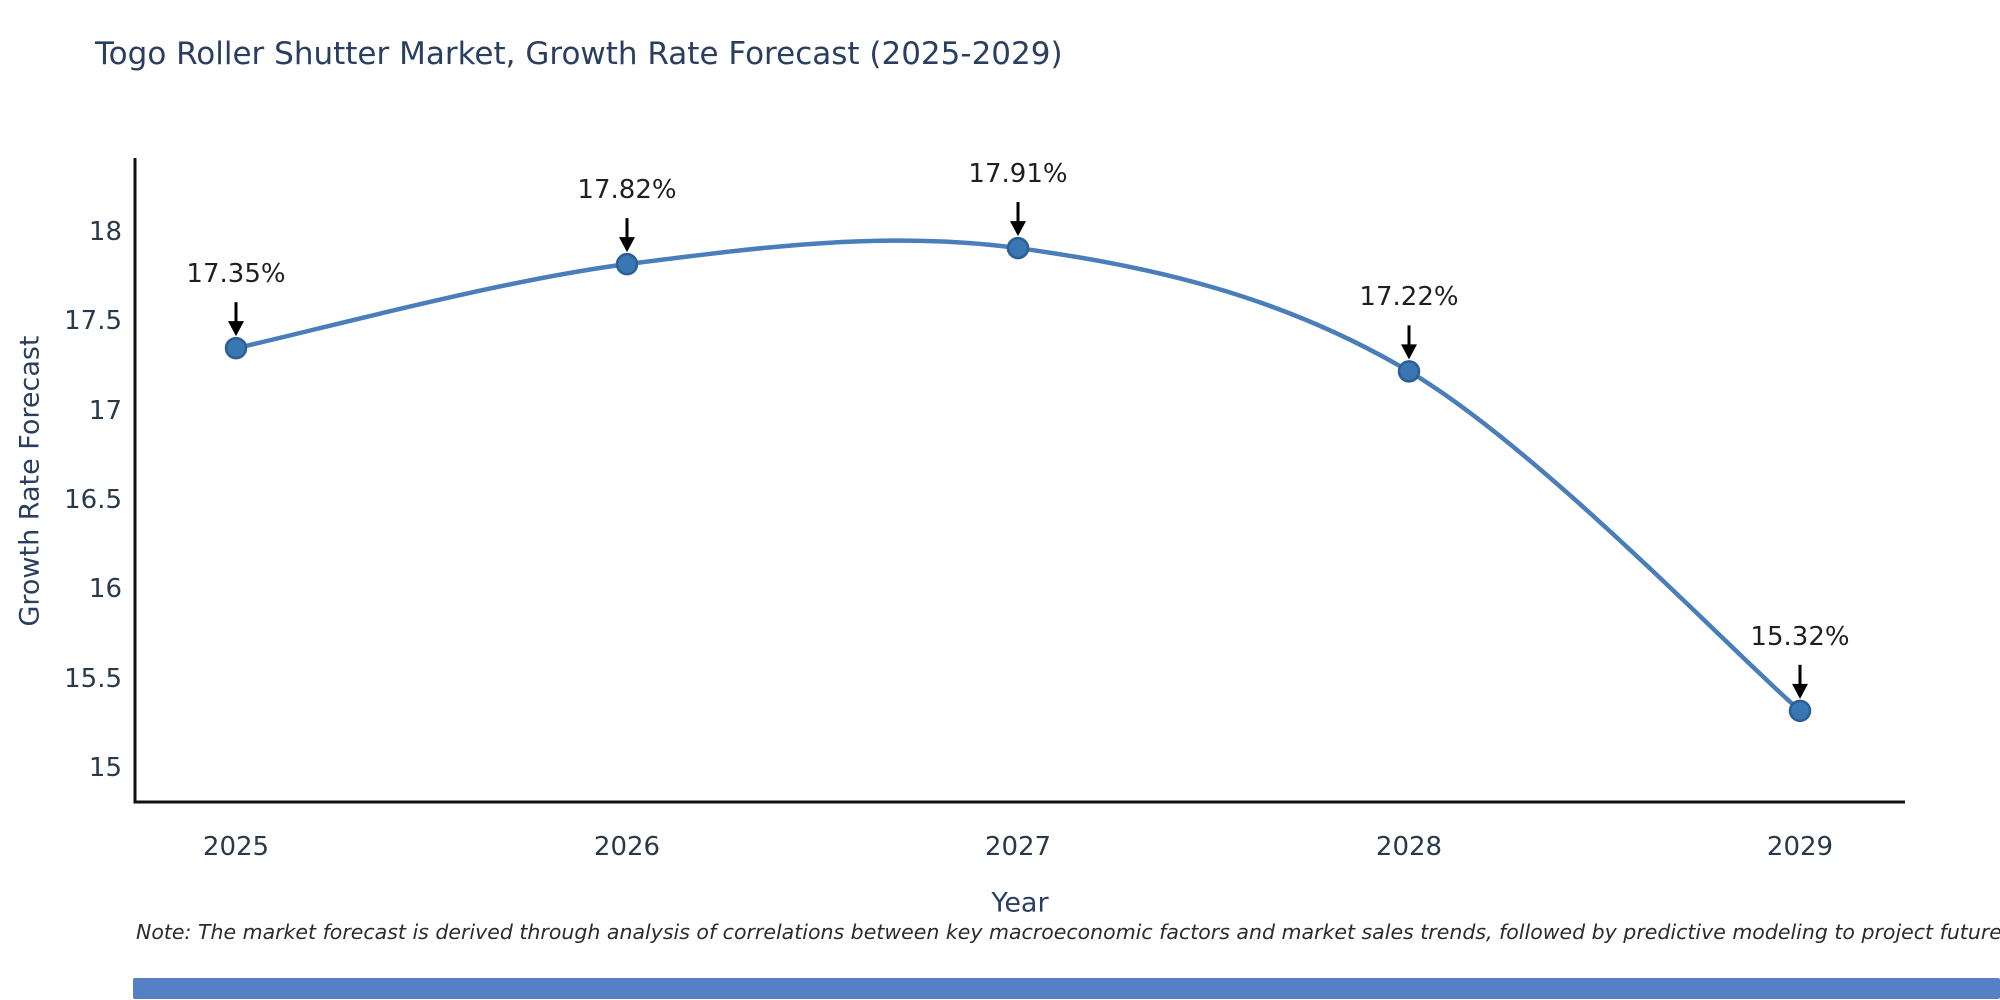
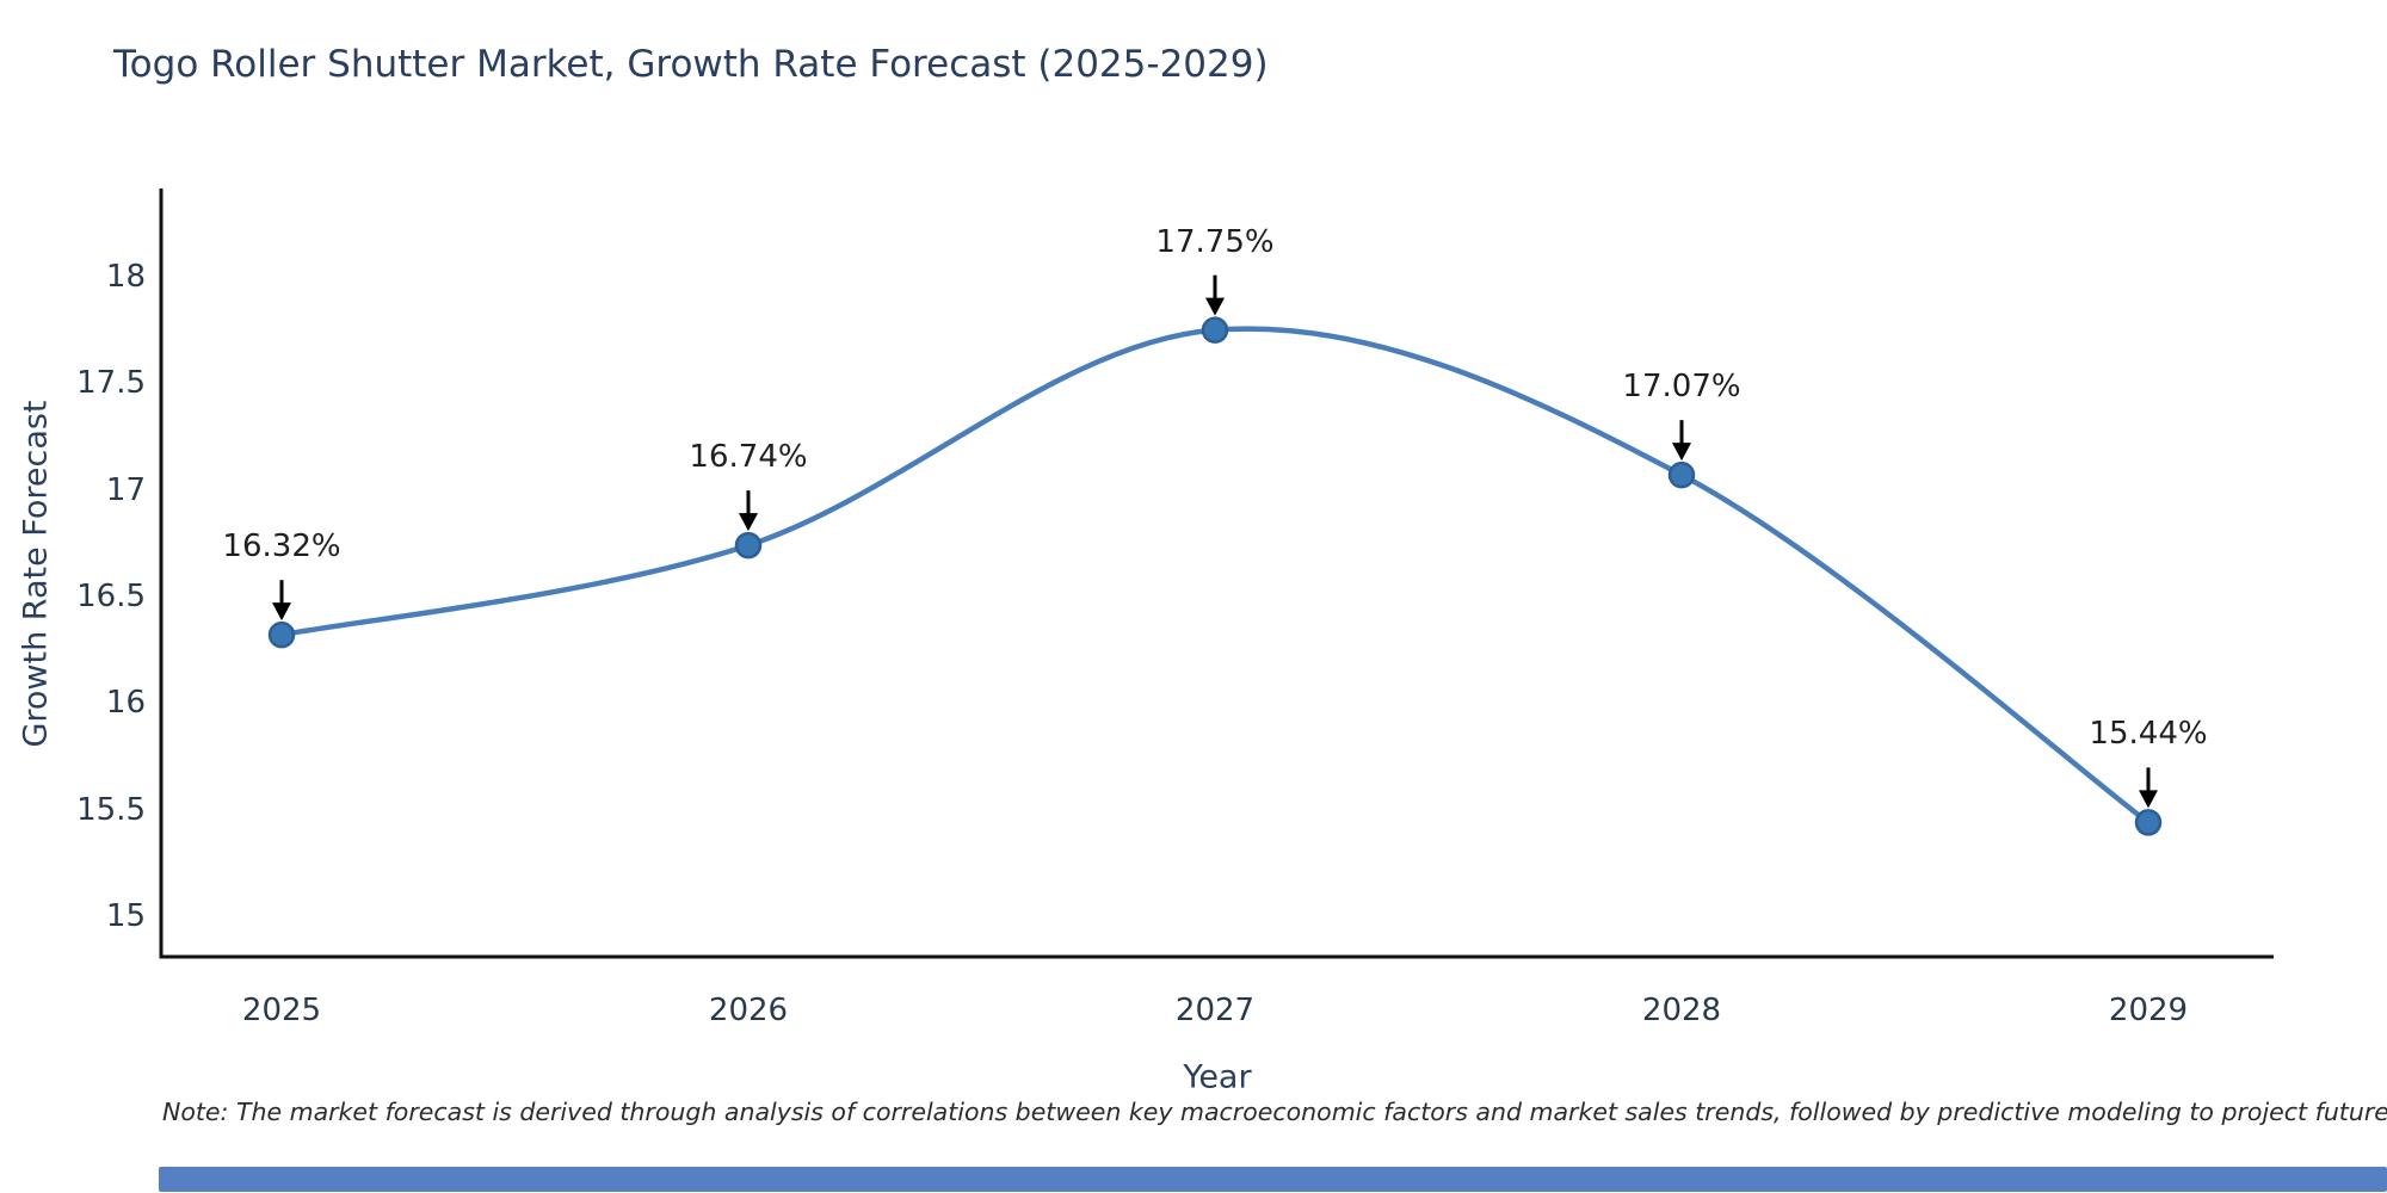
2025: 17.35% -> 16.32%
2026: 17.82% -> 16.74%
2027: 17.91% -> 17.75%
2028: 17.22% -> 17.07%
2029: 15.32% -> 15.44%
